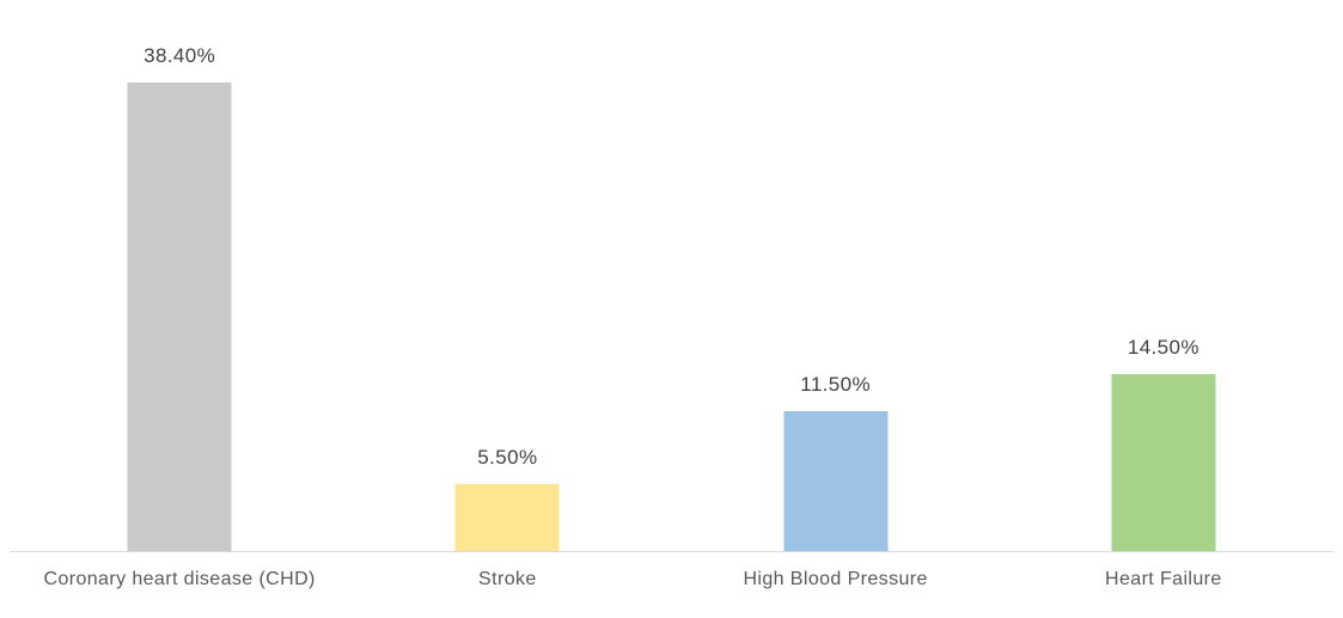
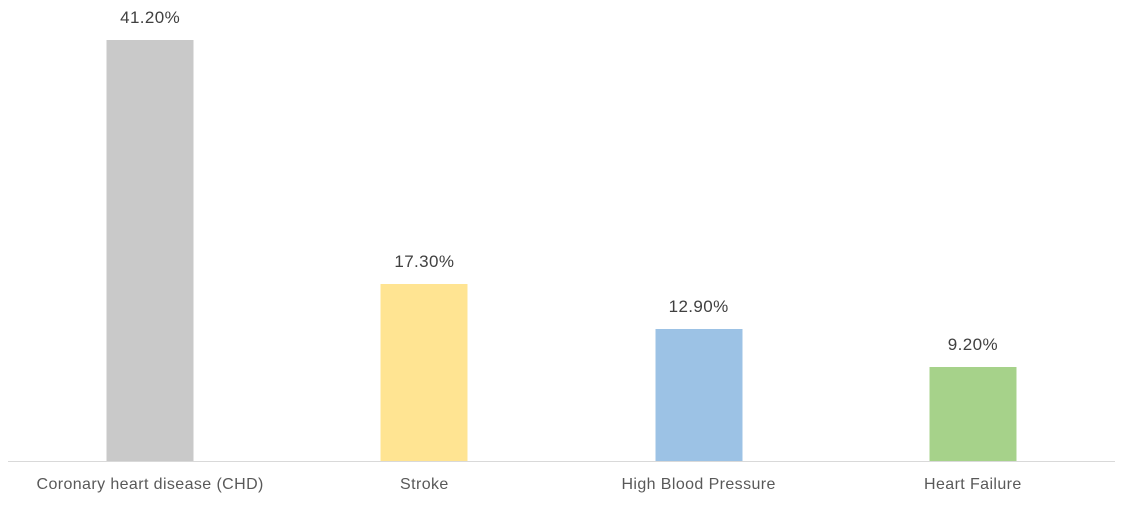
Coronary heart disease (CHD): 38.40% -> 41.20%
Stroke: 5.50% -> 17.30%
High Blood Pressure: 11.50% -> 12.90%
Heart Failure: 14.50% -> 9.20%
